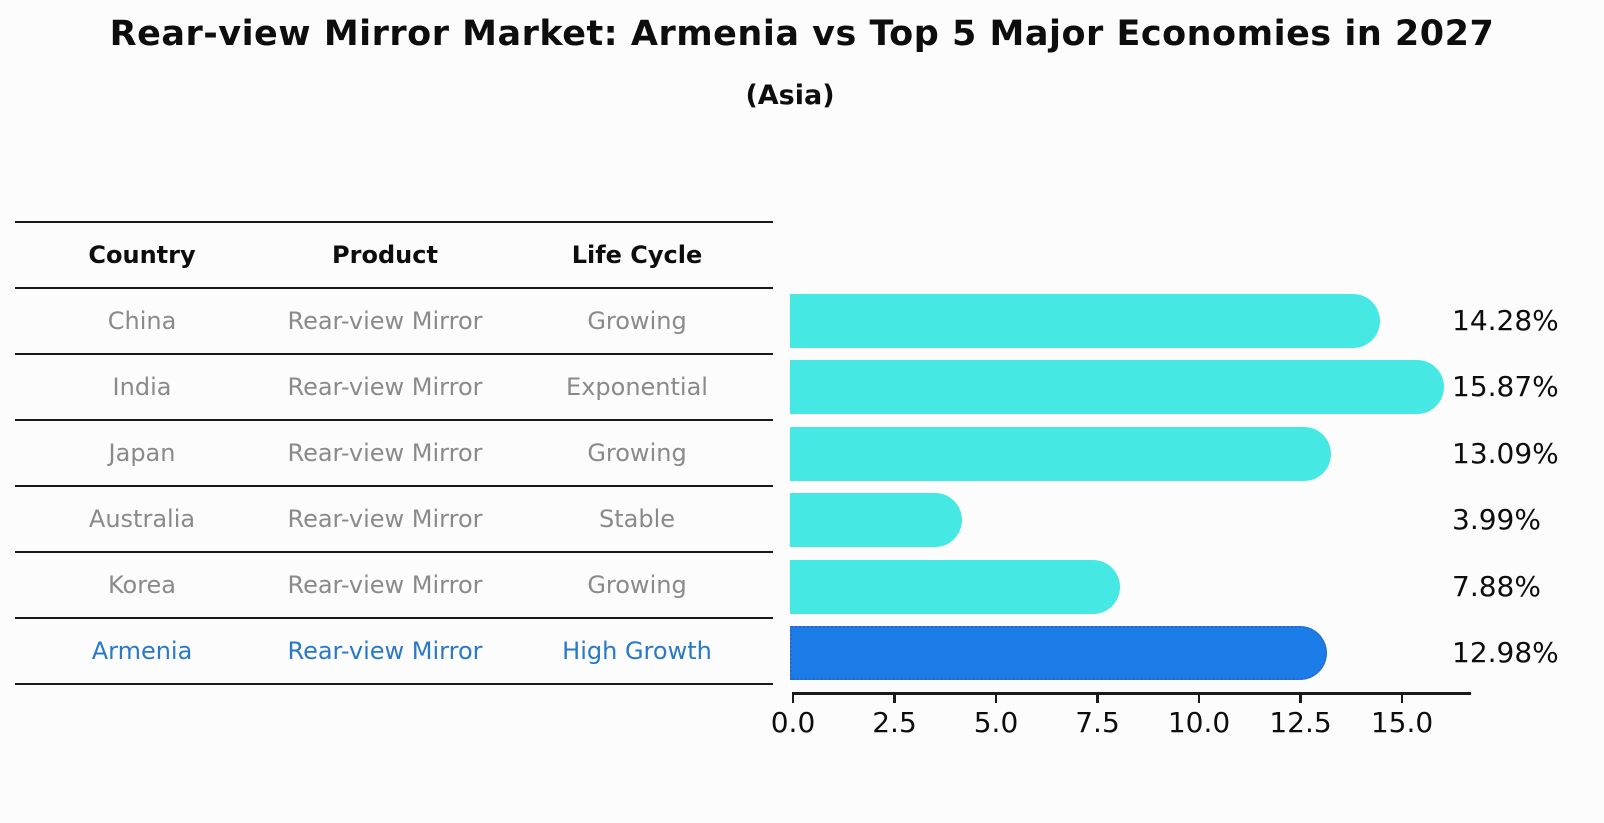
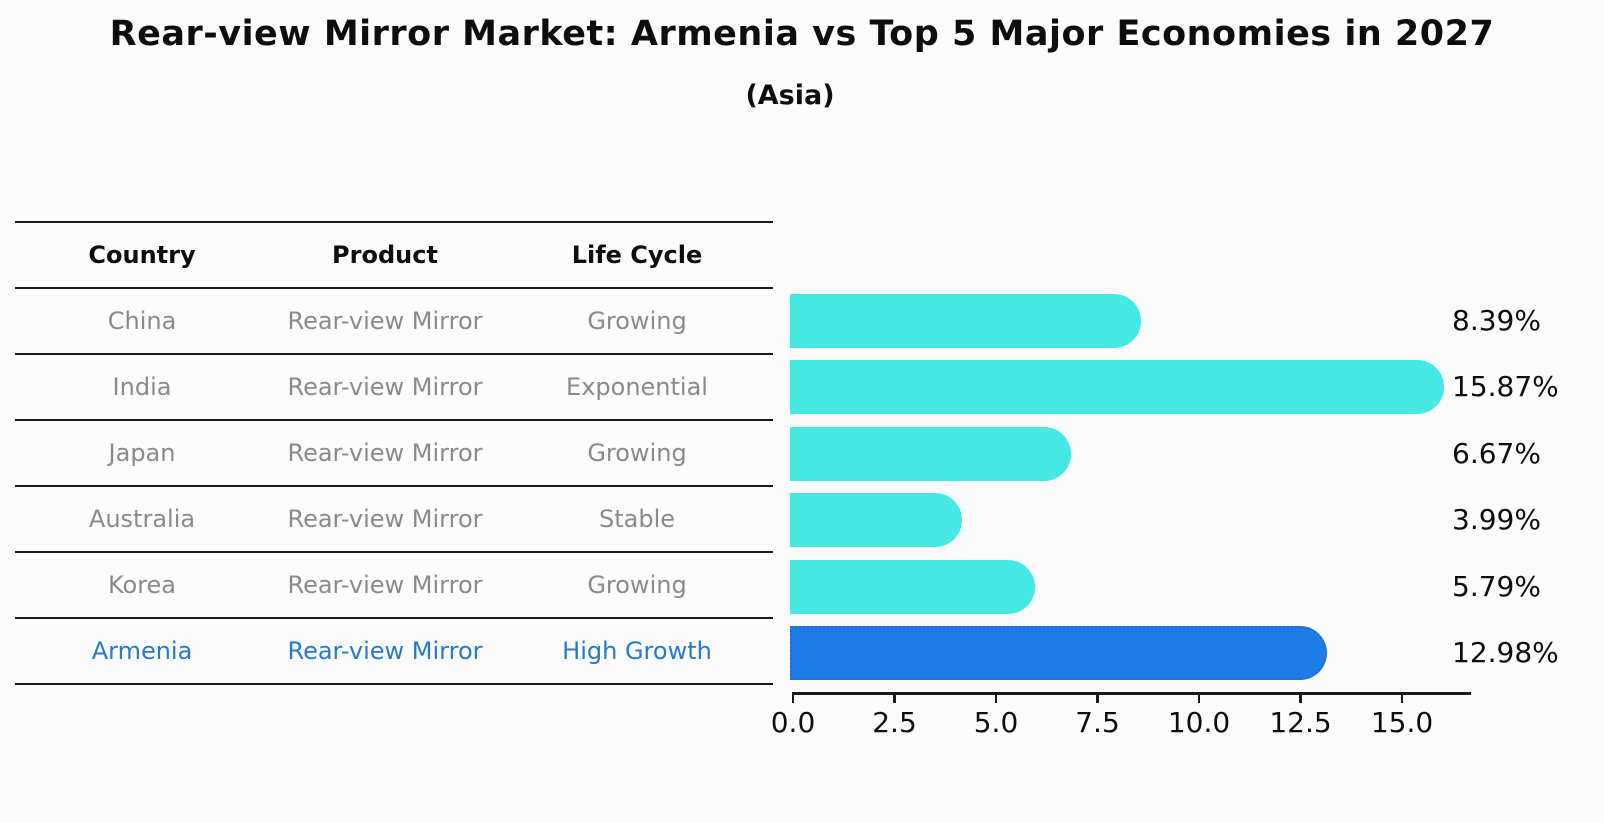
China: 14.28% -> 8.39%
Japan: 13.09% -> 6.67%
Korea: 7.88% -> 5.79%
